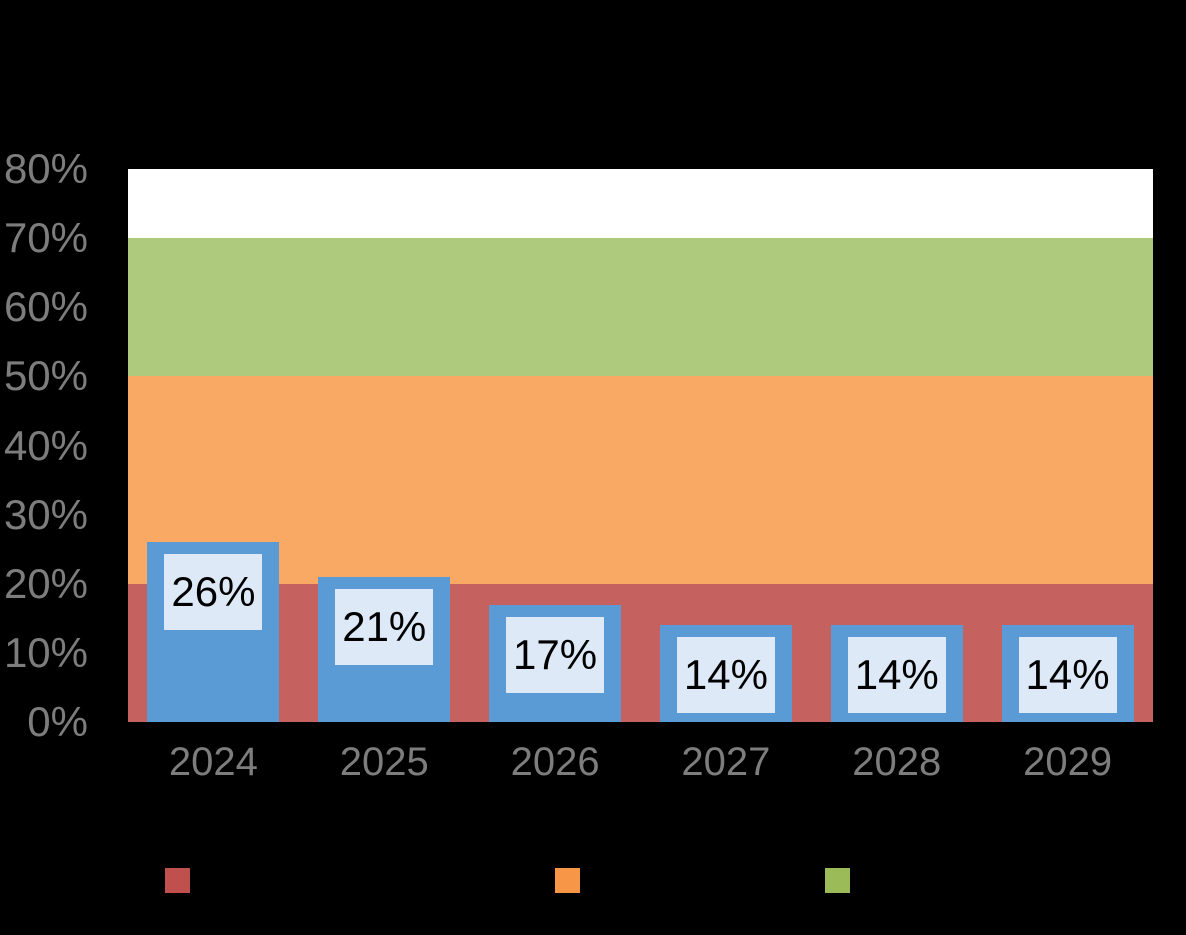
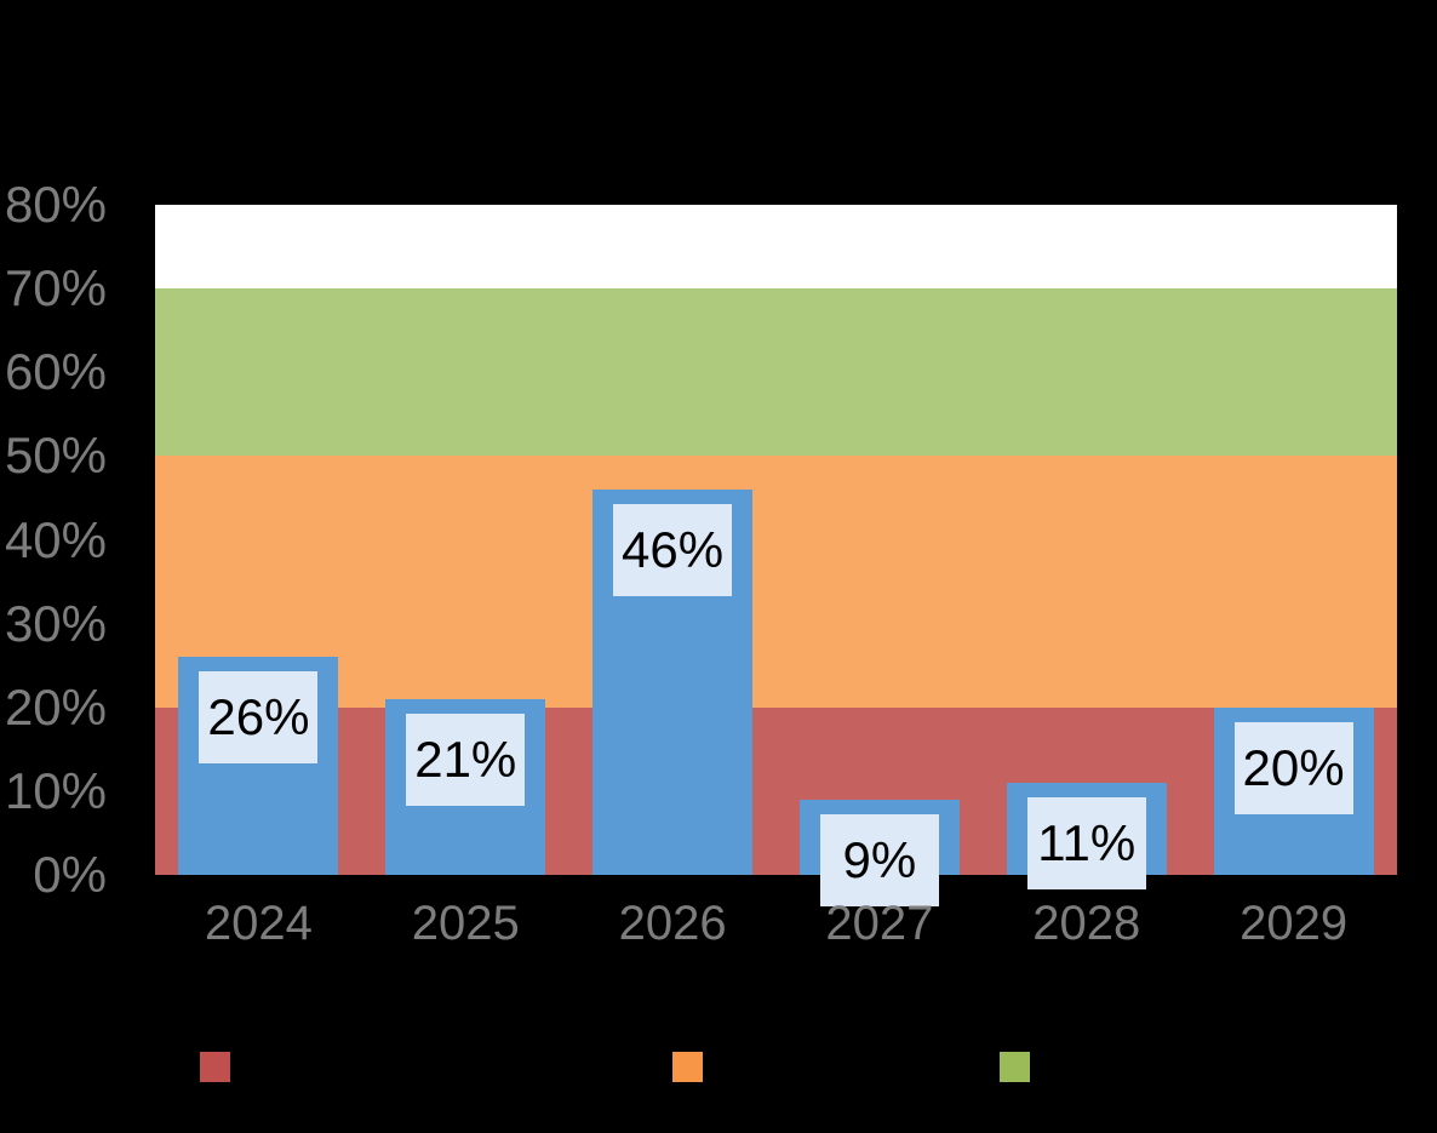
2026: 17% -> 46%
2027: 14% -> 9%
2028: 14% -> 11%
2029: 14% -> 20%
